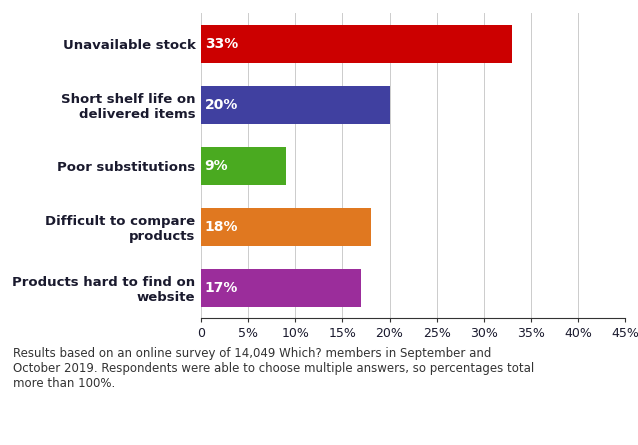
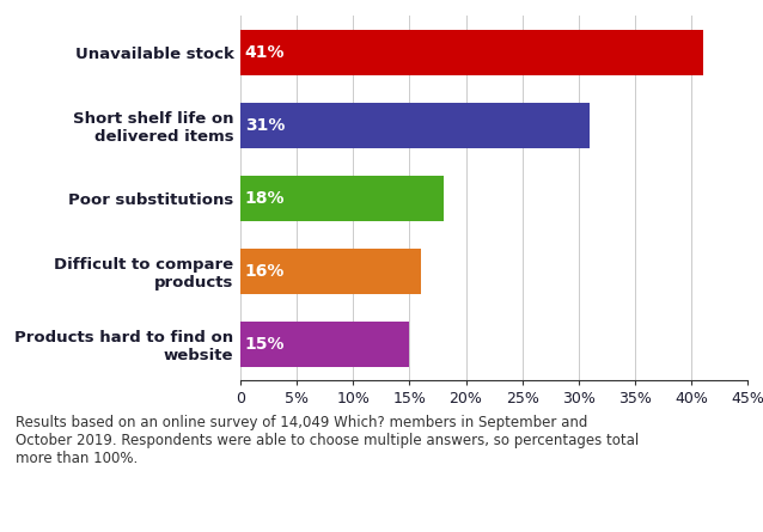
Unavailable stock: 33% -> 41%
Short shelf life on delivered items: 20% -> 31%
Poor substitutions: 9% -> 18%
Difficult to compare products: 18% -> 16%
Products hard to find on website: 17% -> 15%
